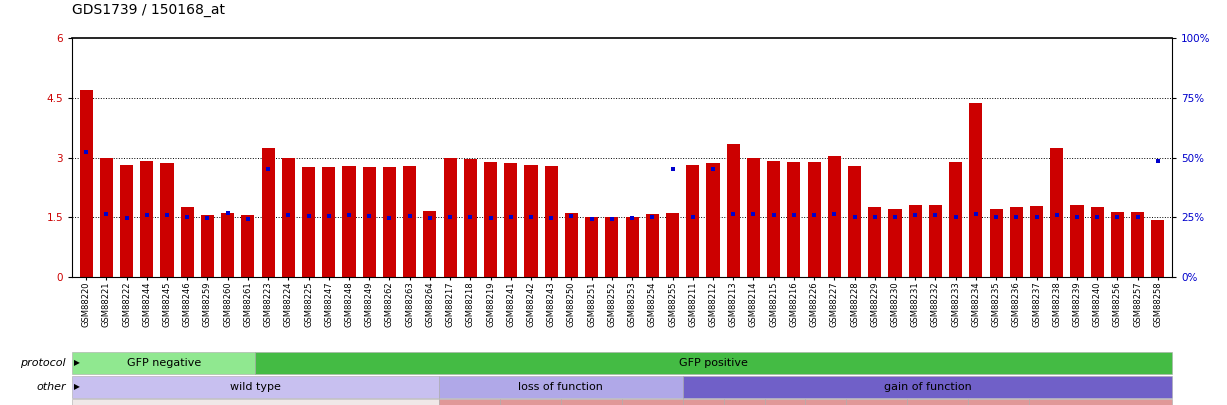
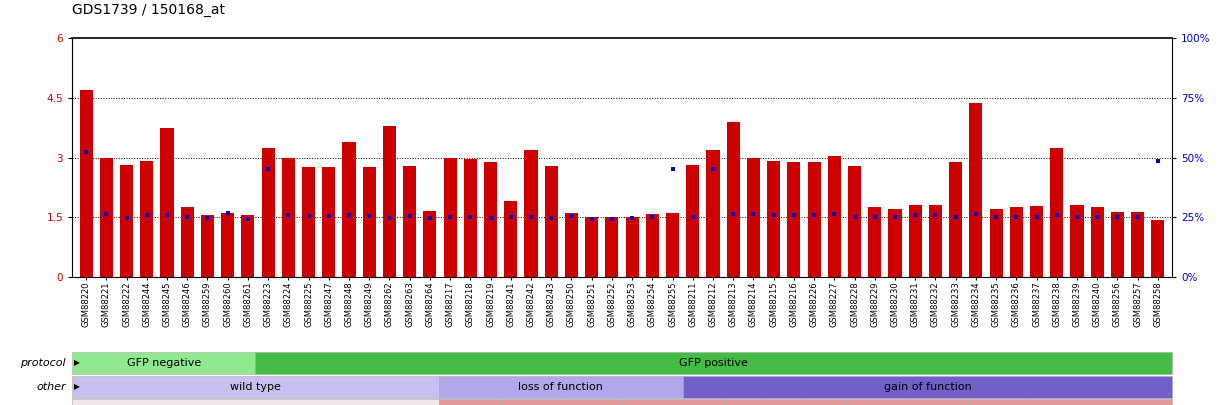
GSM88245: 2.85 -> 3.75
GSM88248: 2.78 -> 3.40
GSM88262: 2.75 -> 3.80
GSM88241: 2.85 -> 1.90
GSM88242: 2.82 -> 3.20
GSM88212: 2.85 -> 3.20
GSM88213: 3.35 -> 3.90
